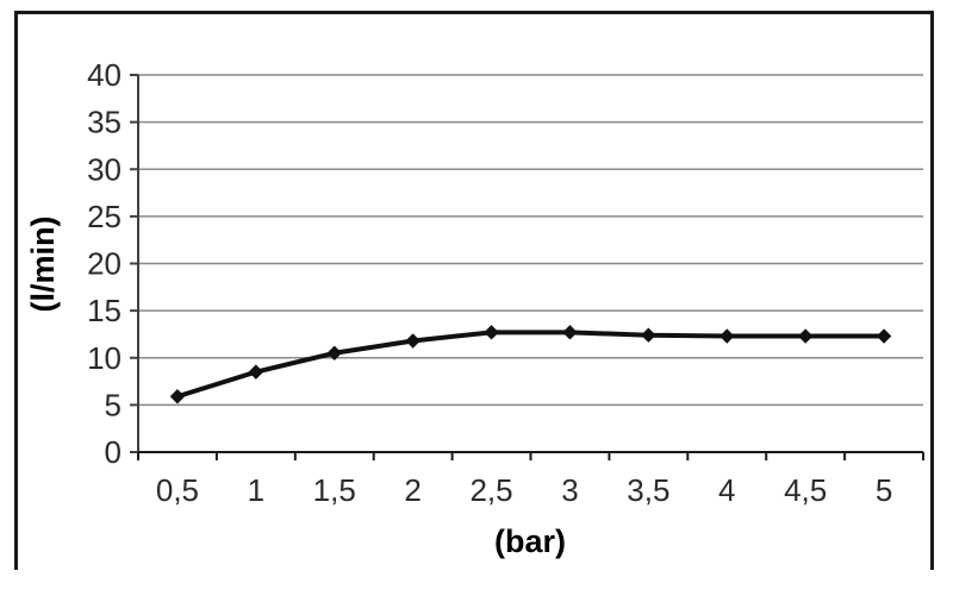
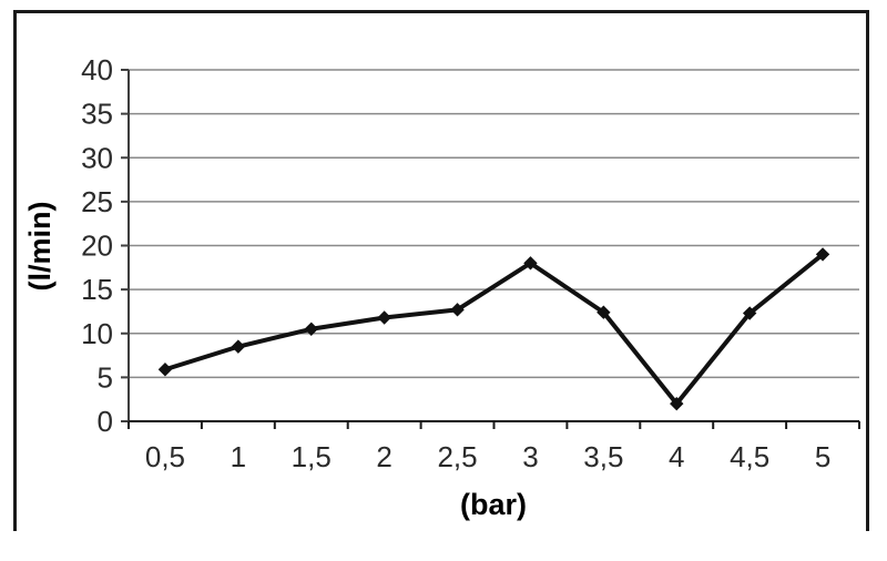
3: 13 -> 18
4: 12 -> 2
5: 12 -> 19
